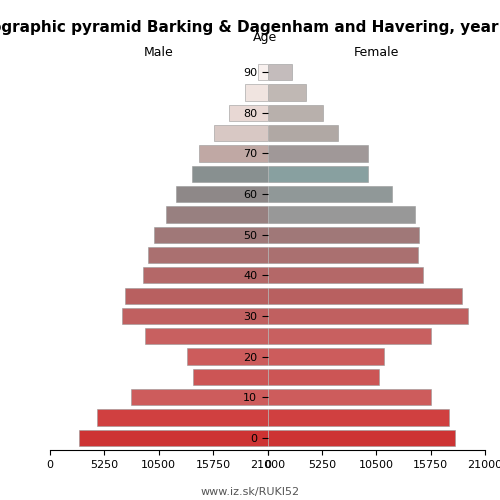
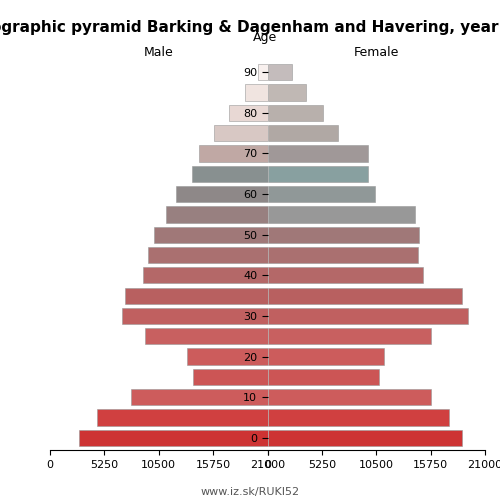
Female/60: 12000 -> 10400
Female/0: 18100 -> 18800
